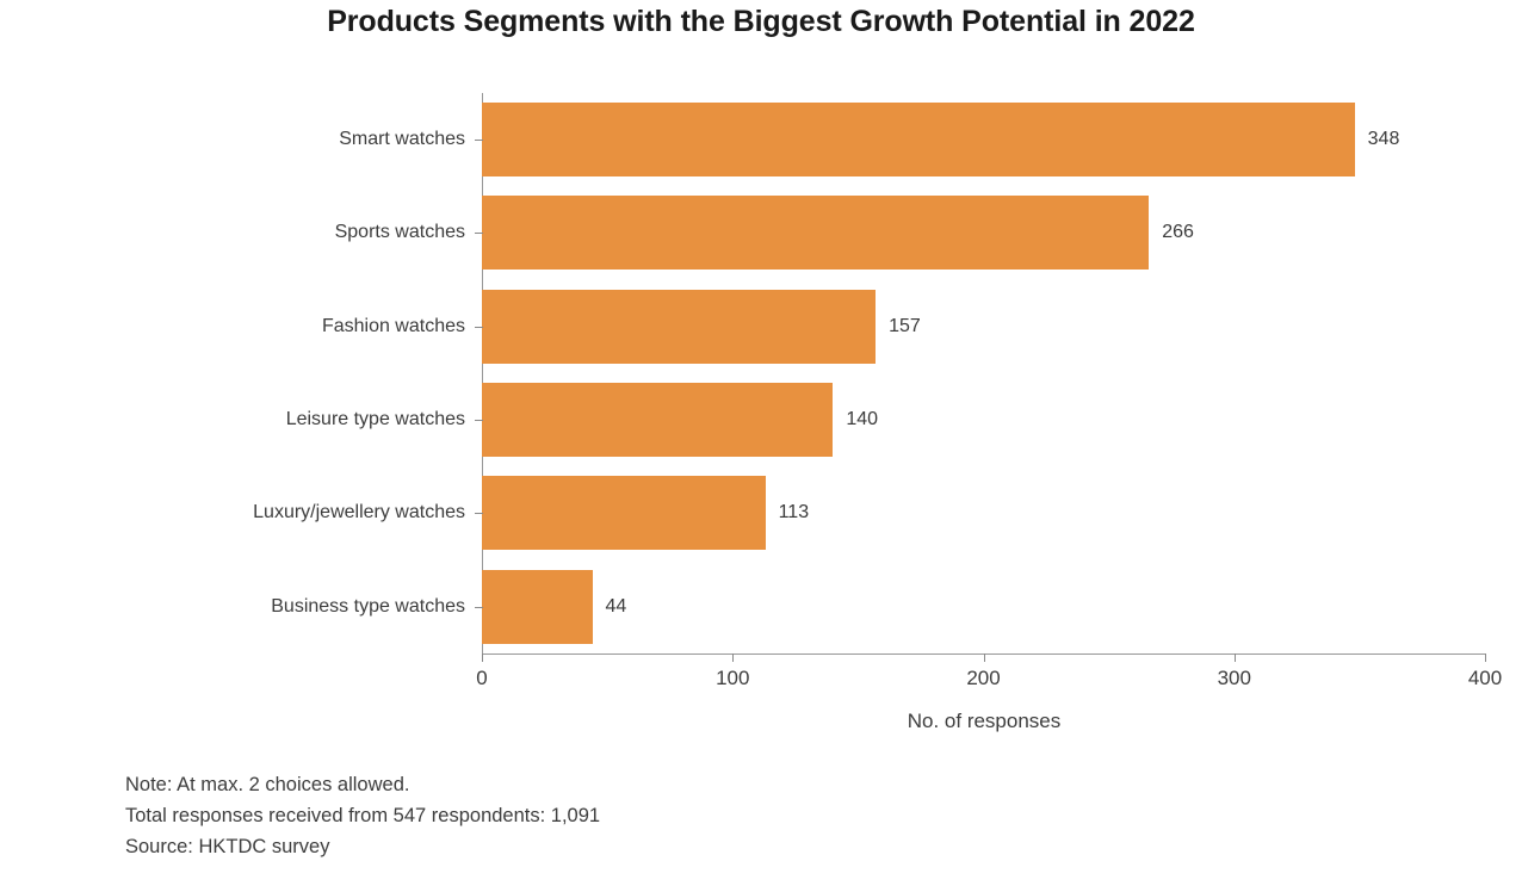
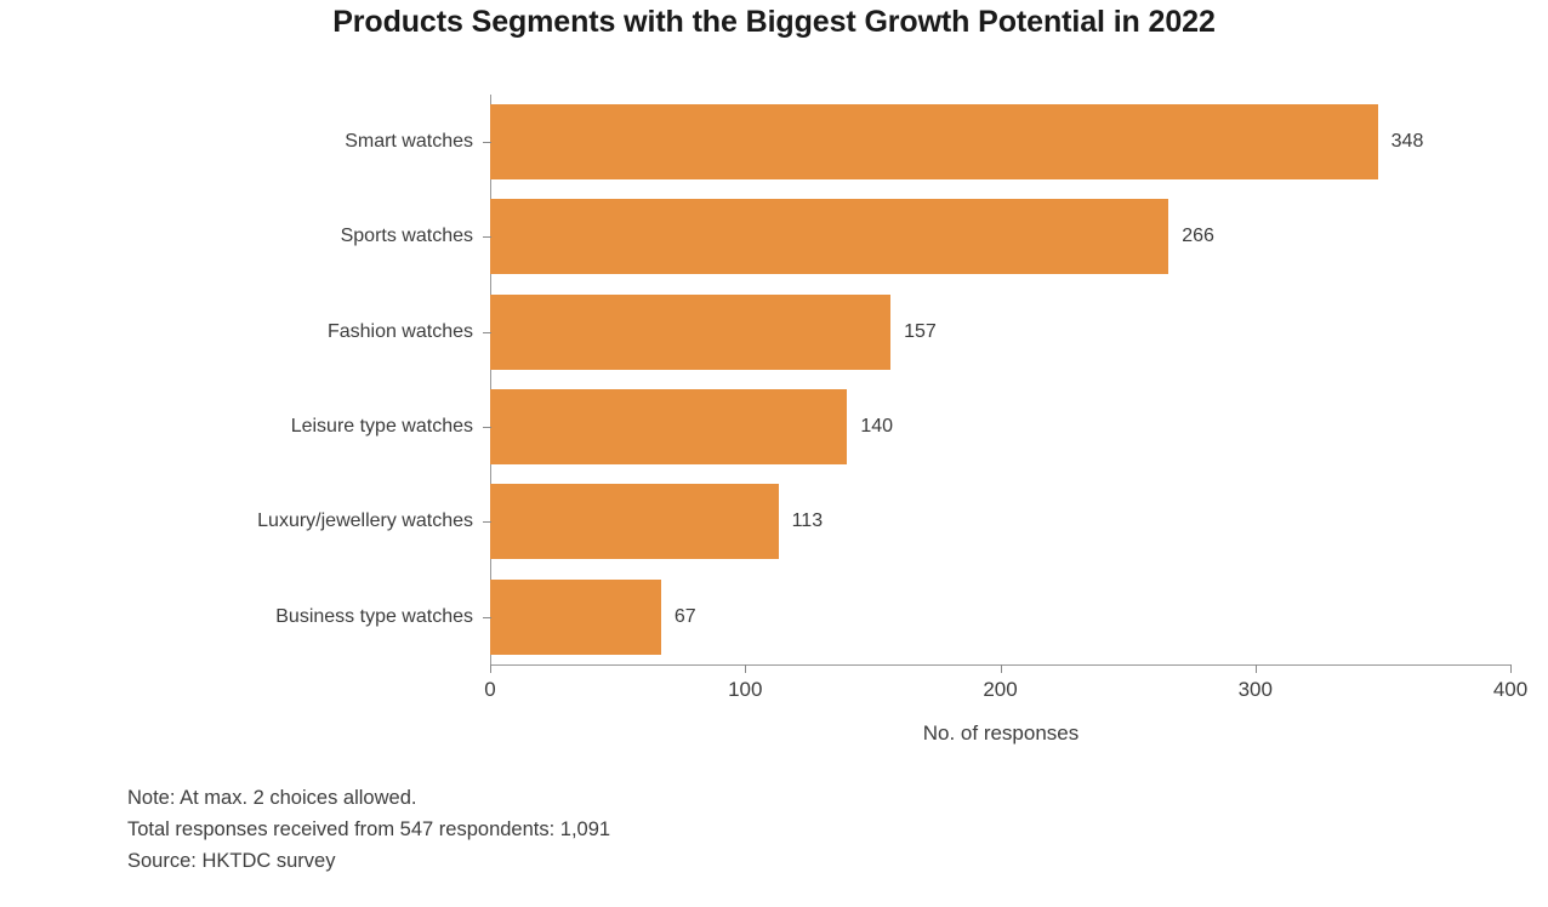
Business type watches: 44 -> 67
